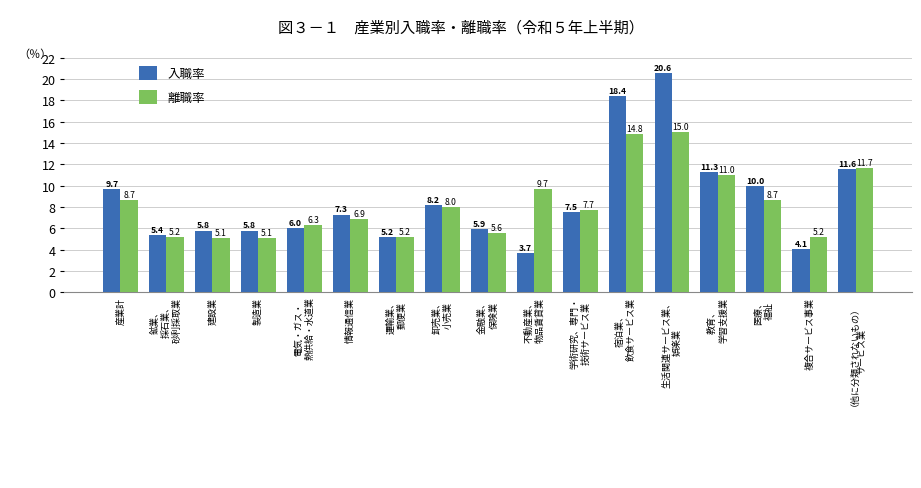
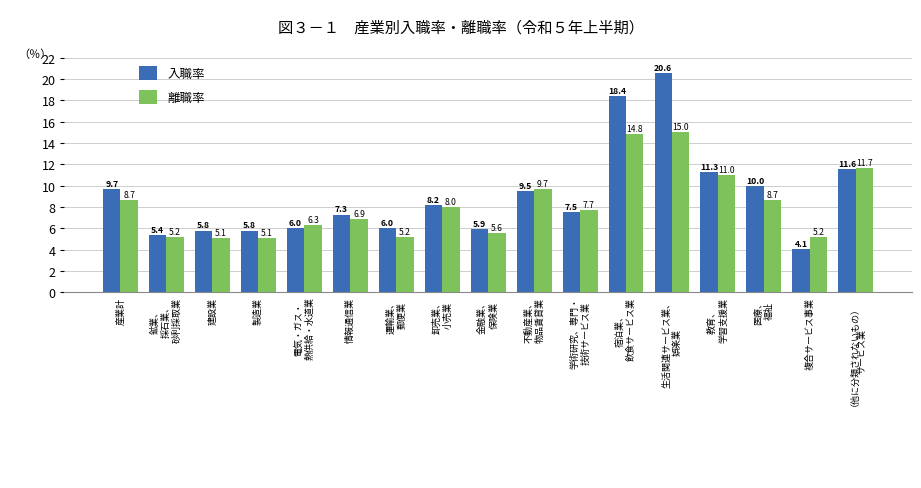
入職率/運輸業、 郵便業: 5.2 -> 6.0
入職率/不動産業、 物品賃貸業: 3.7 -> 9.5
